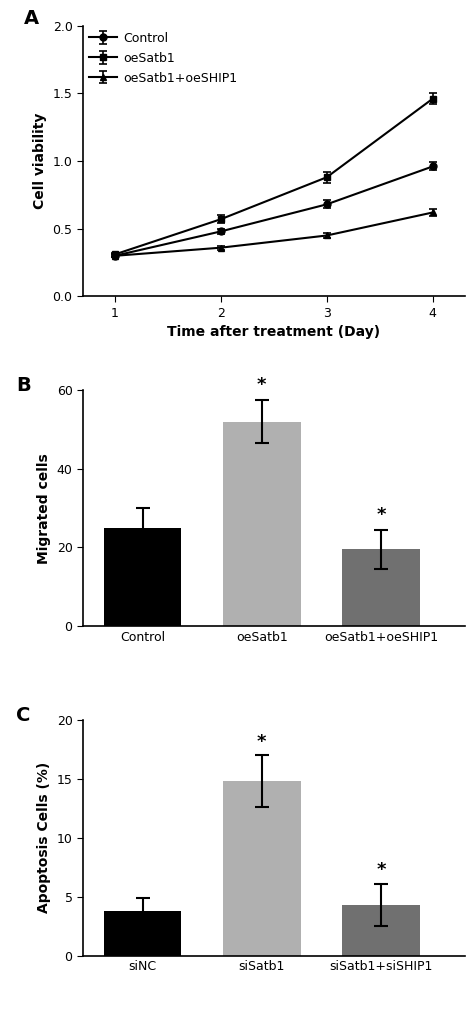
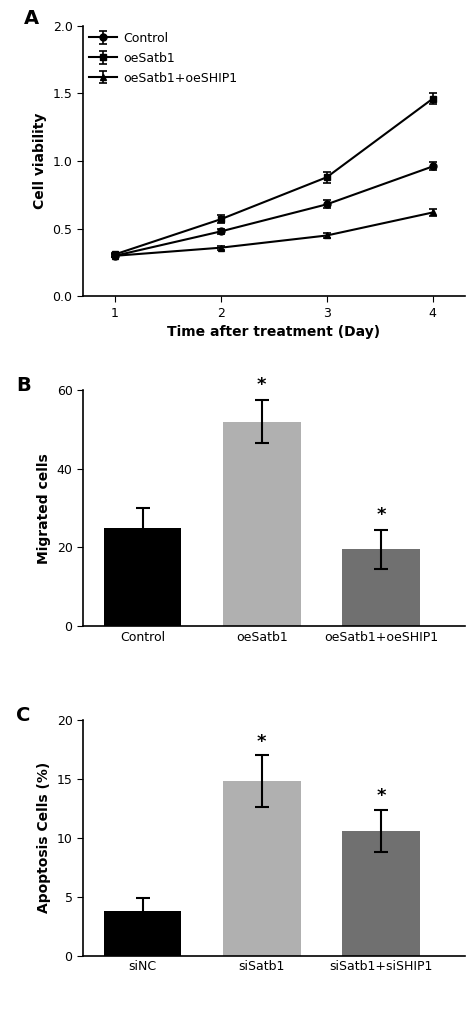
siSatb1+siSHIP1: 4.3 -> 10.6
